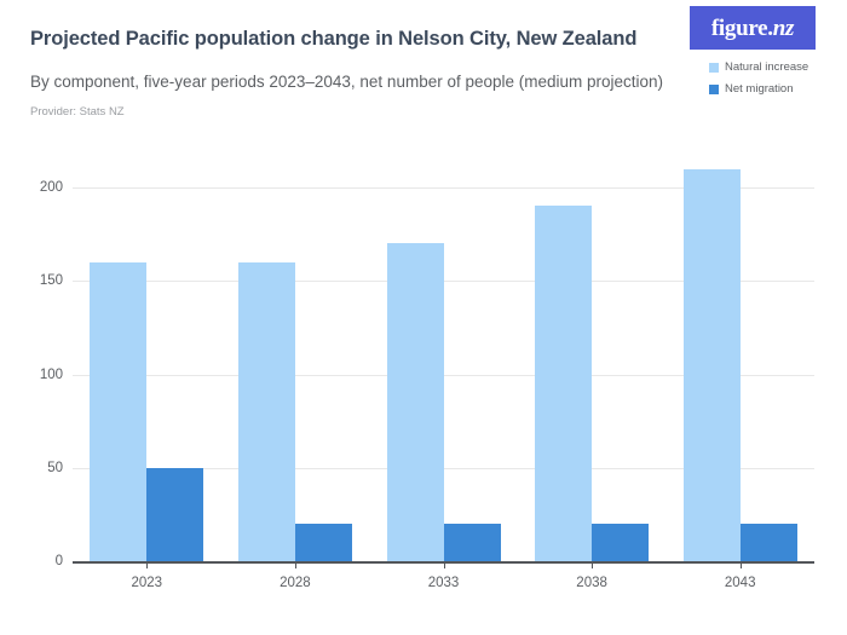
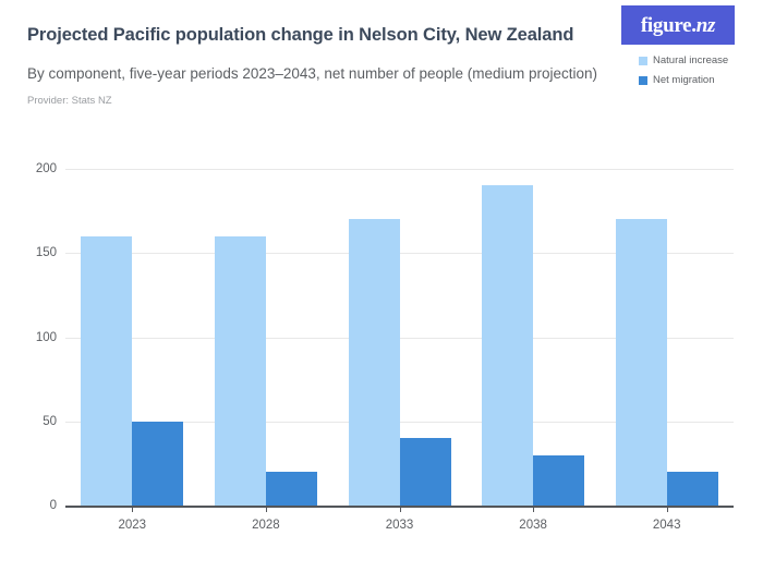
Net migration/2033: 20 -> 40
Net migration/2038: 20 -> 30
Natural increase/2043: 210 -> 170
